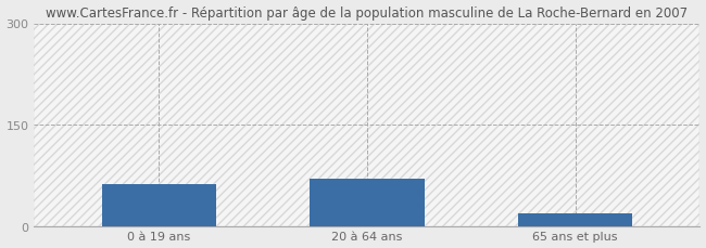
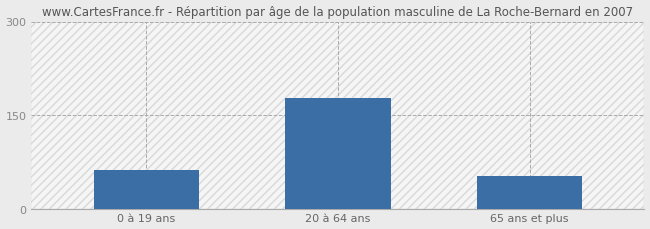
20 à 64 ans: 70 -> 178
65 ans et plus: 18 -> 52
